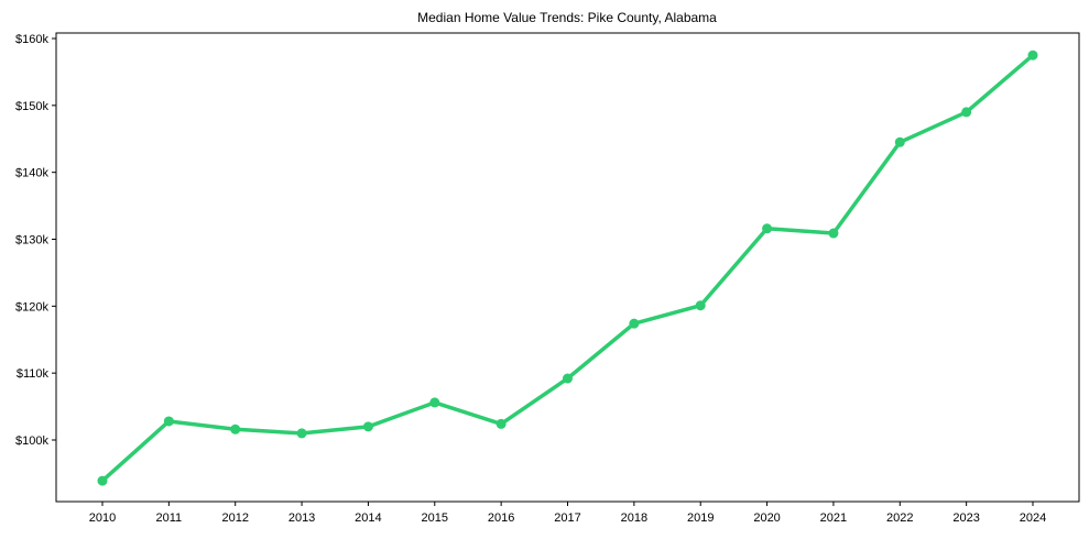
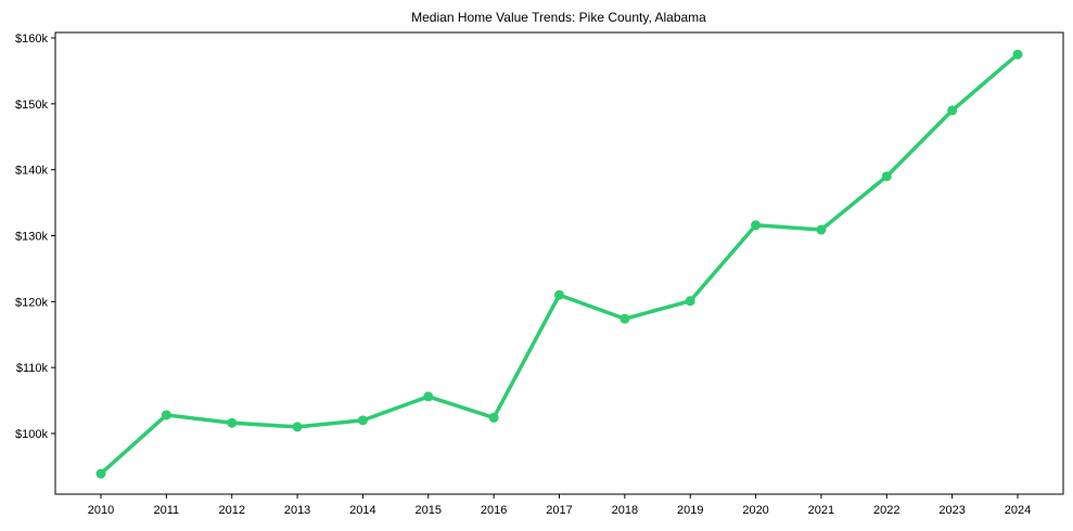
2017: $109k -> $121k
2022: $144k -> $139k
